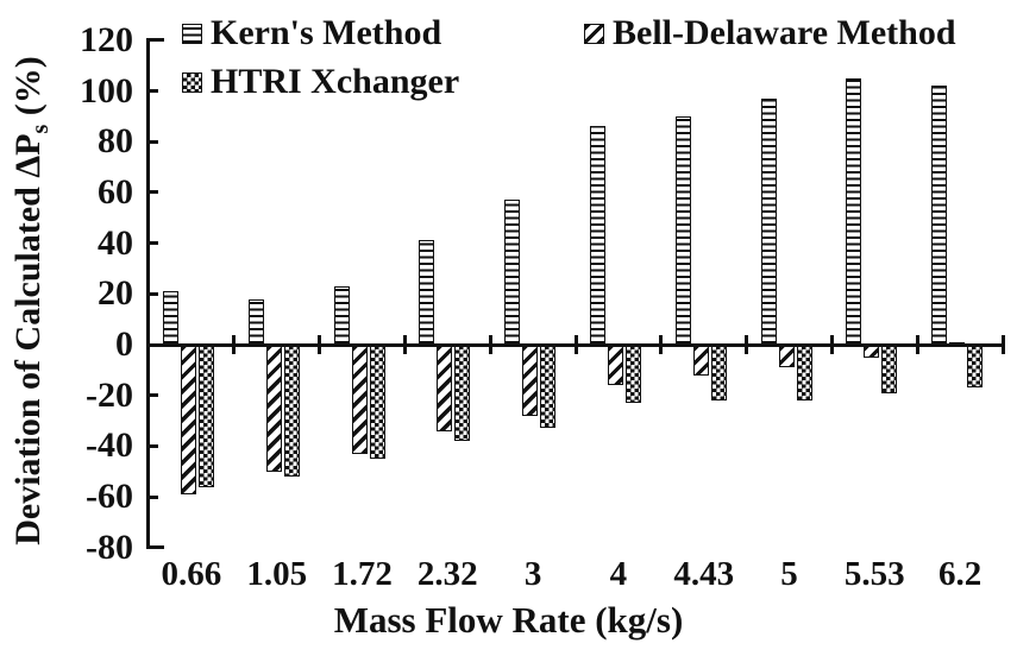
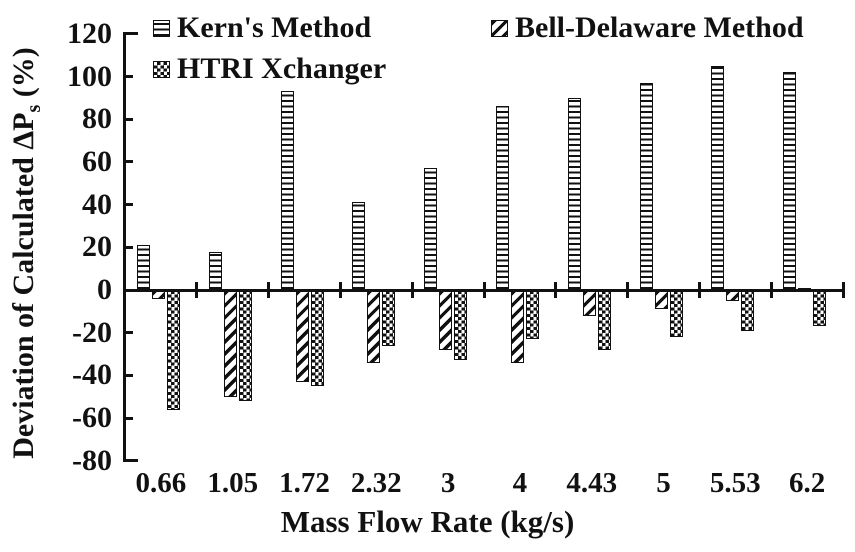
Bell-Delaware Method/0.66: -59 -> -4
Kern's Method/1.72: 23 -> 93
HTRI Xchanger/2.32: -38 -> -26
Bell-Delaware Method/4: -16 -> -34
HTRI Xchanger/4.43: -22 -> -28
